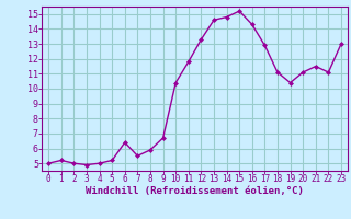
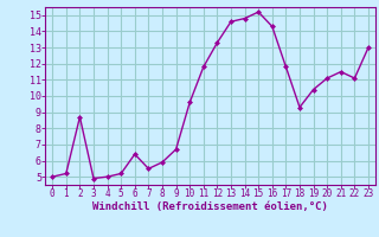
2: 5.0 -> 8.7
10: 10.4 -> 9.6
17: 12.9 -> 11.8
18: 11.1 -> 9.3
